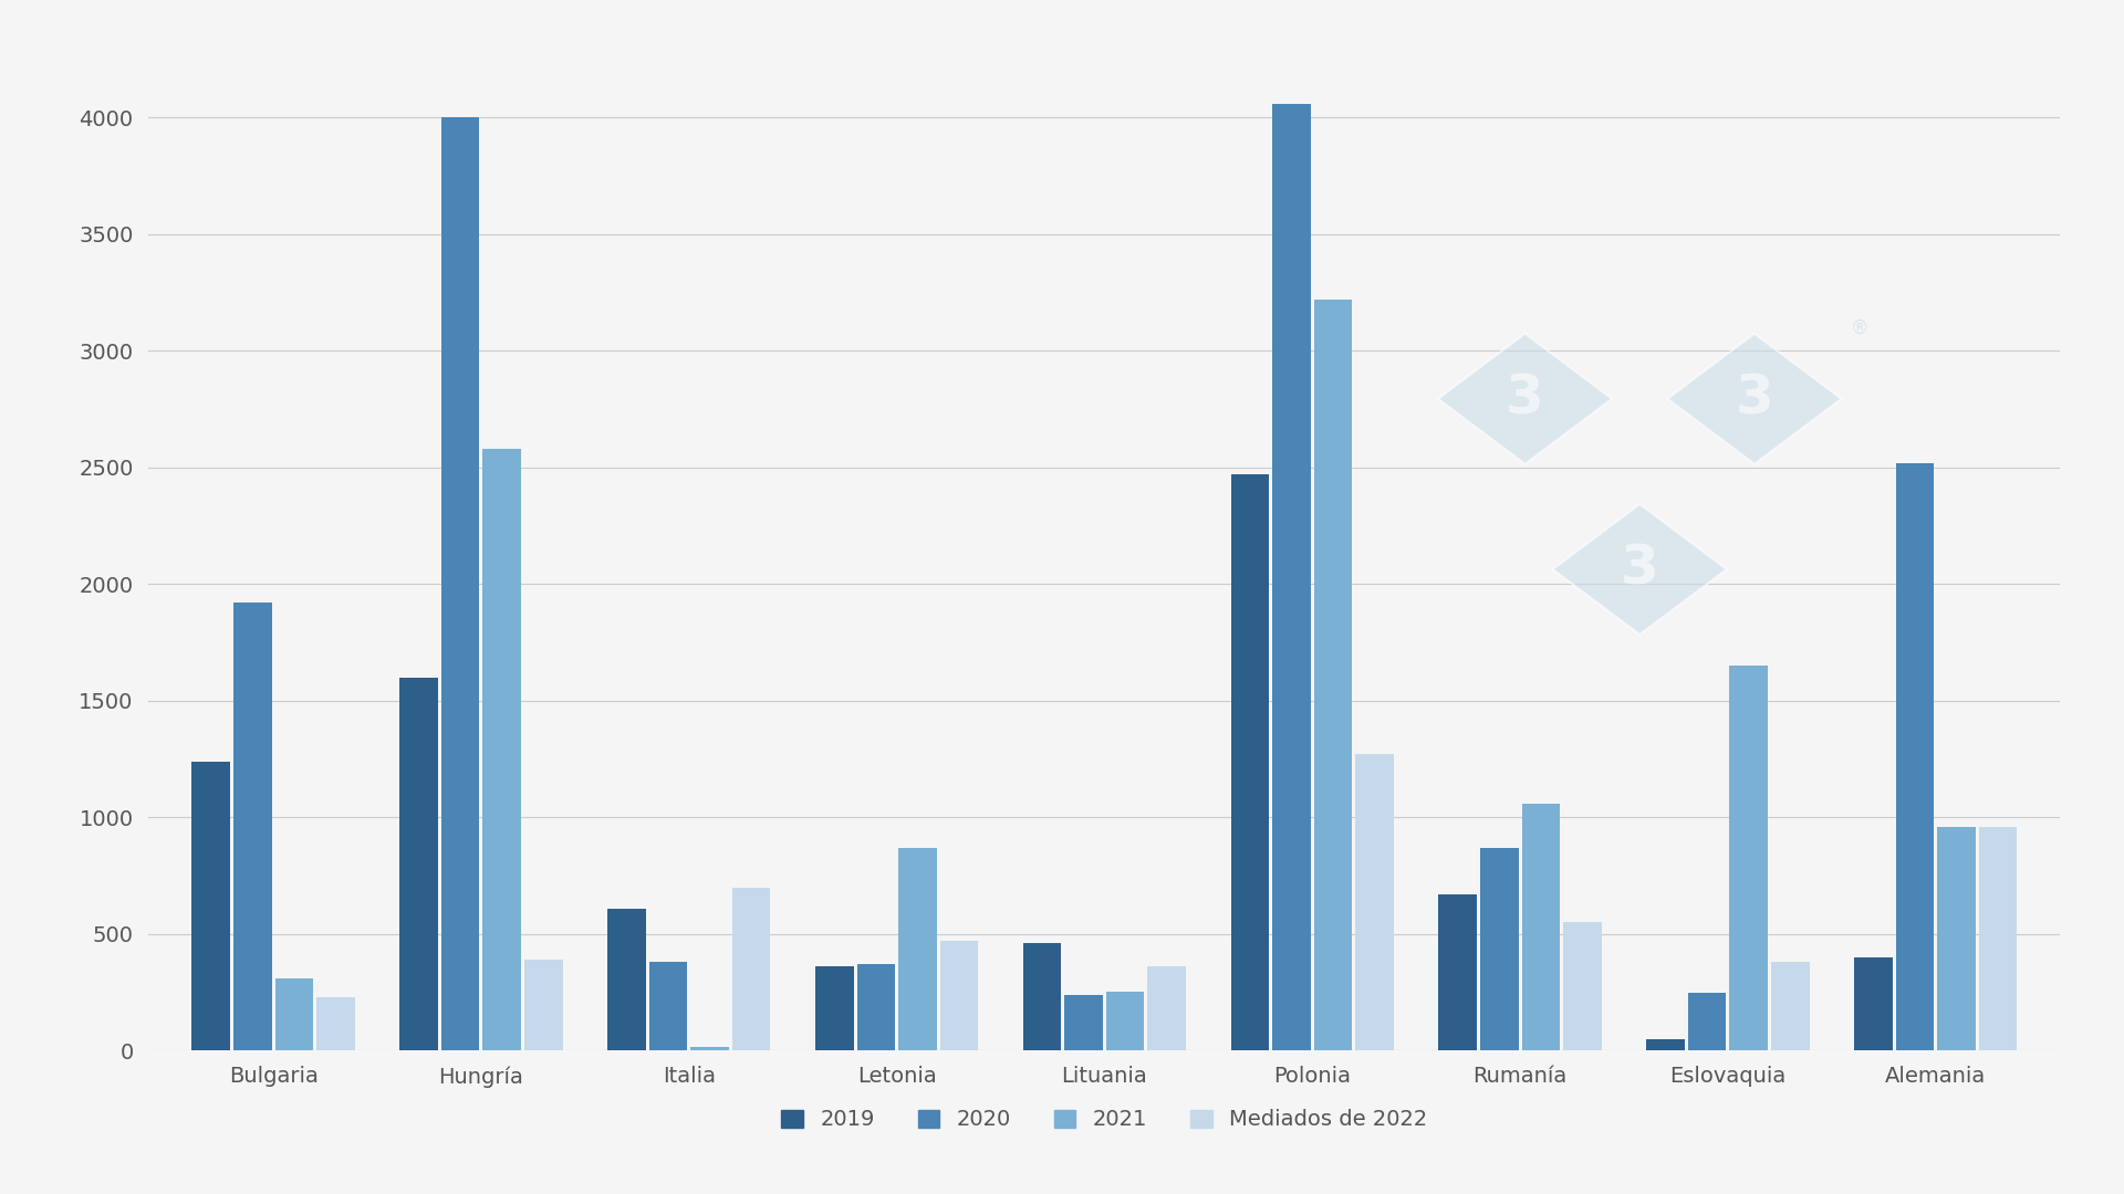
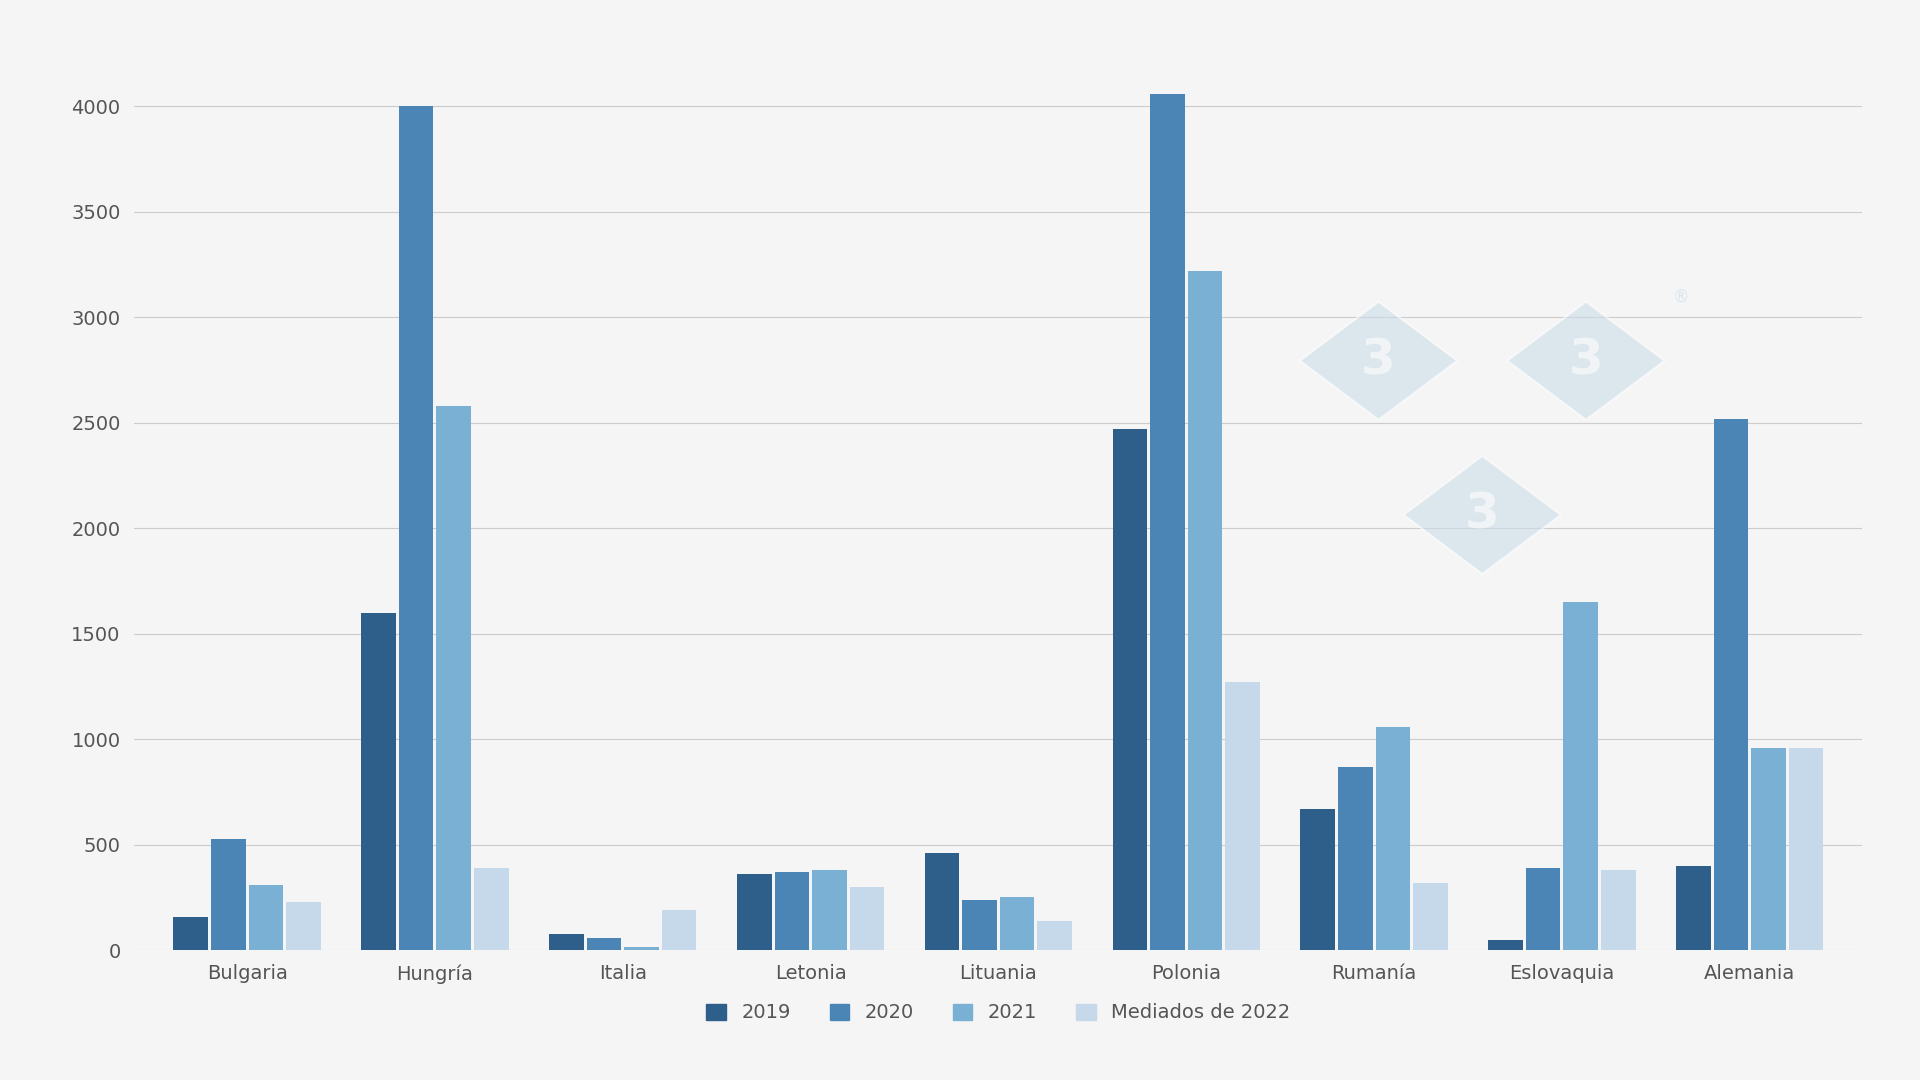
2019/Bulgaria: 1240 -> 160
2020/Bulgaria: 1920 -> 530
2019/Italia: 610 -> 80
2020/Italia: 380 -> 60
Mediados de 2022/Italia: 700 -> 190
2021/Letonia: 870 -> 380
Mediados de 2022/Letonia: 470 -> 300
Mediados de 2022/Lituania: 360 -> 140
Mediados de 2022/Rumanía: 550 -> 320
2020/Eslovaquia: 250 -> 390
